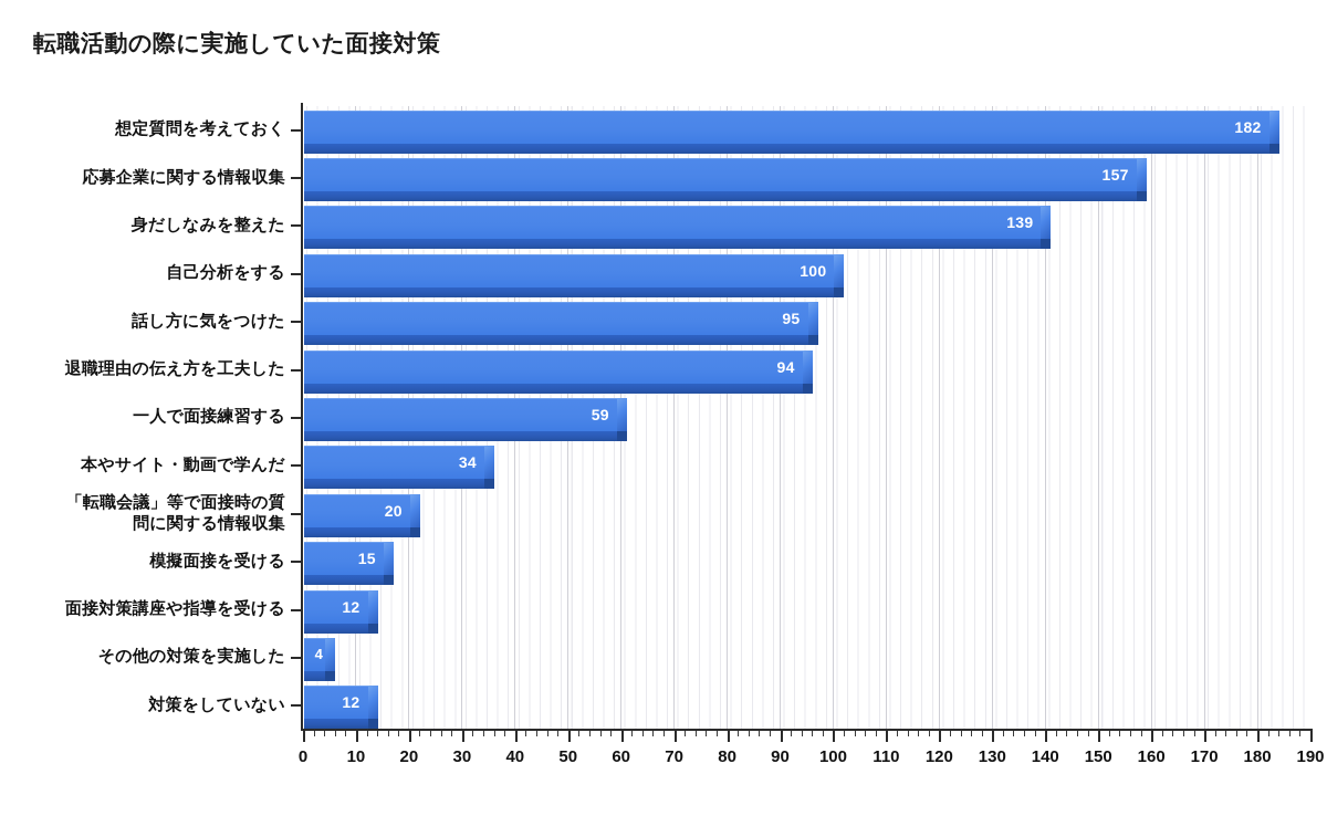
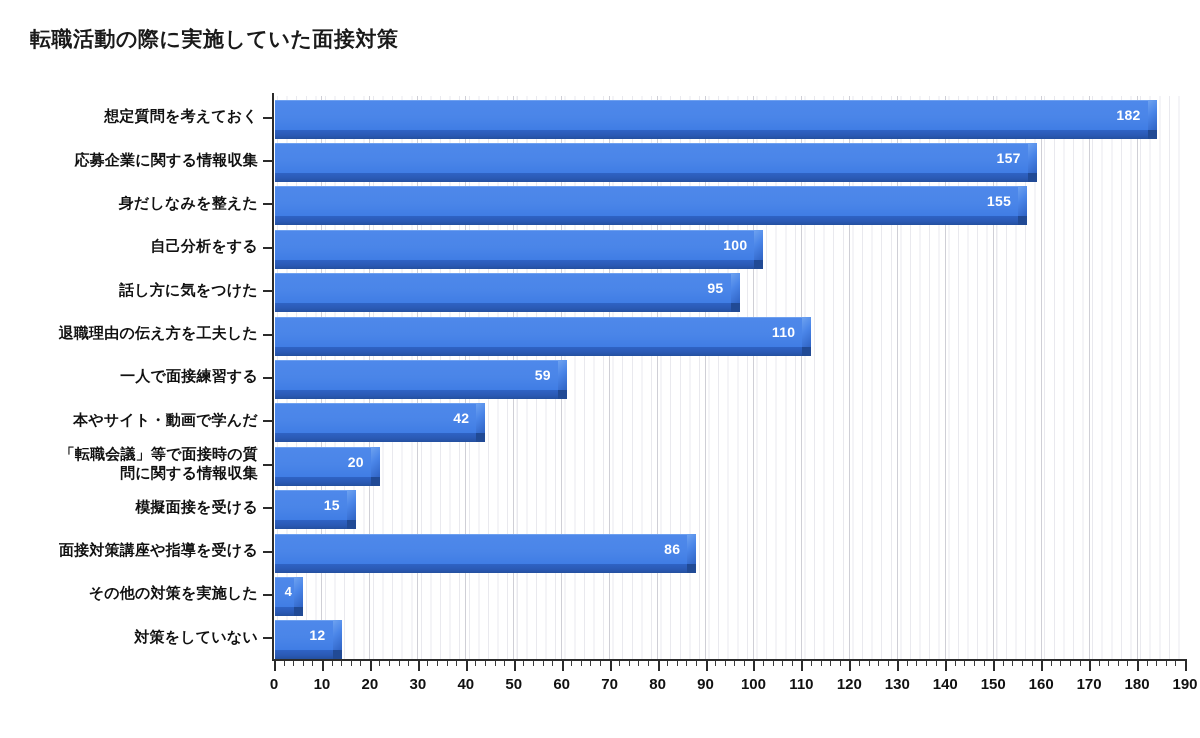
身だしなみを整えた: 139 -> 155
退職理由の伝え方を工夫した: 94 -> 110
本やサイト・動画で学んだ: 34 -> 42
面接対策講座や指導を受ける: 12 -> 86
